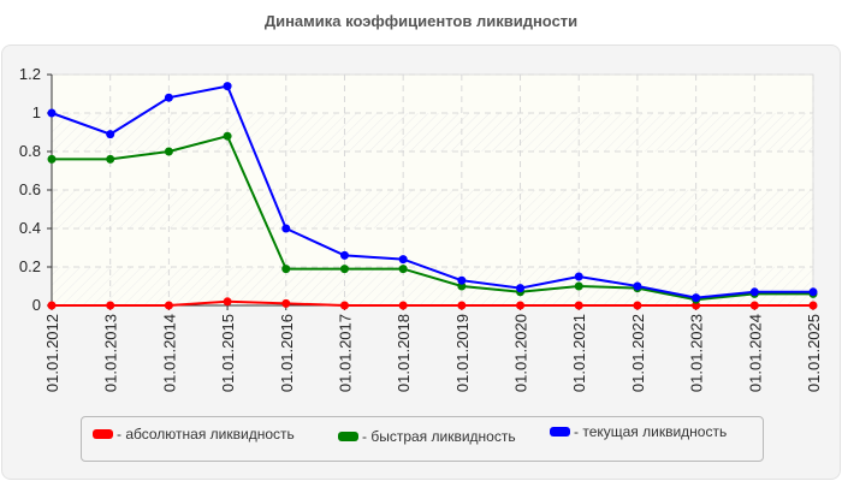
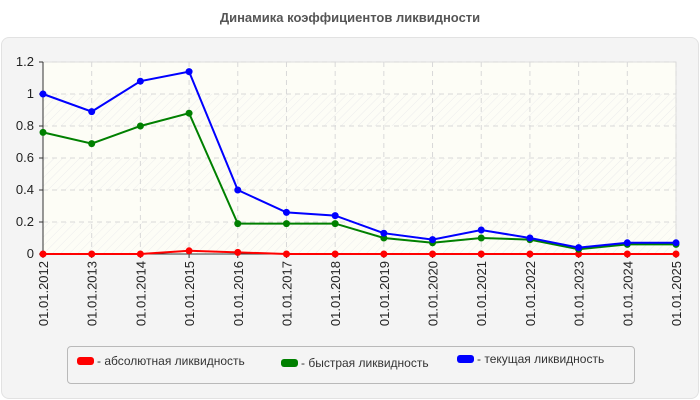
- быстрая ликвидность/01.01.2013: 0.76 -> 0.69
